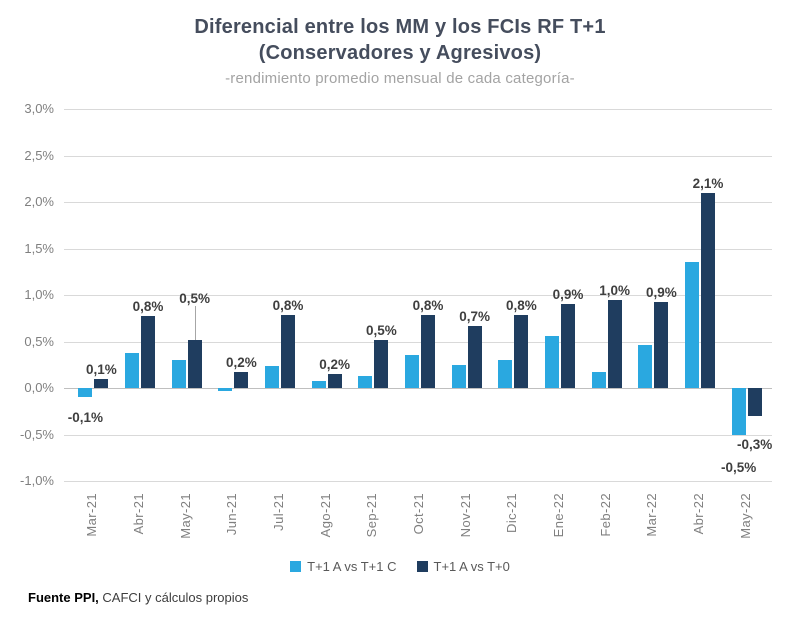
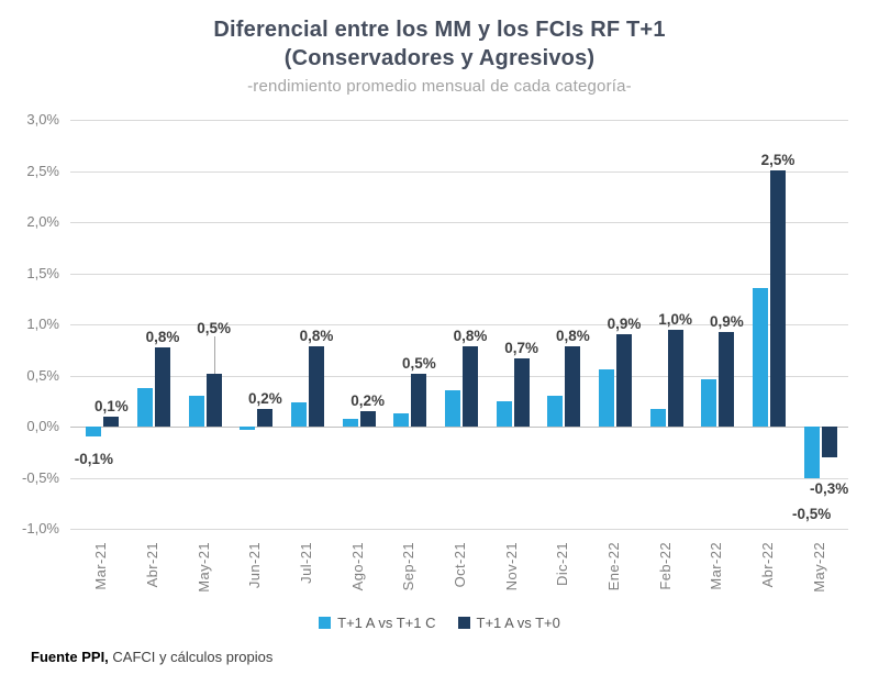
T+1 A vs T+0/Abr-22: 2,1% -> 2,5%
